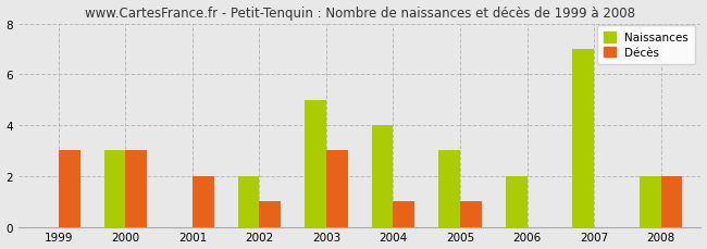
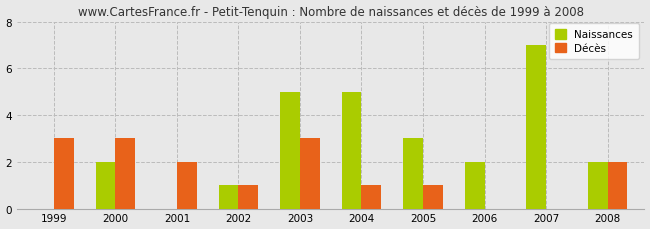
Naissances/2000: 3 -> 2
Naissances/2002: 2 -> 1
Naissances/2004: 4 -> 5
